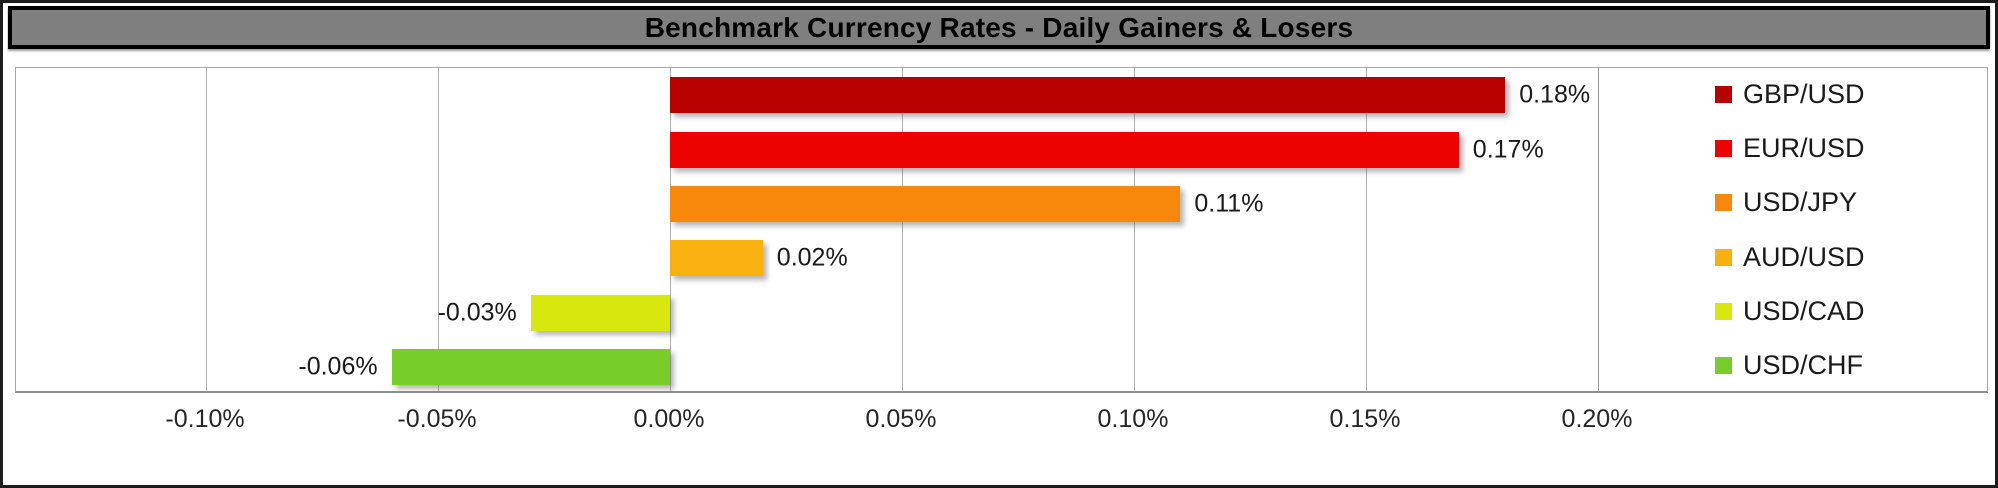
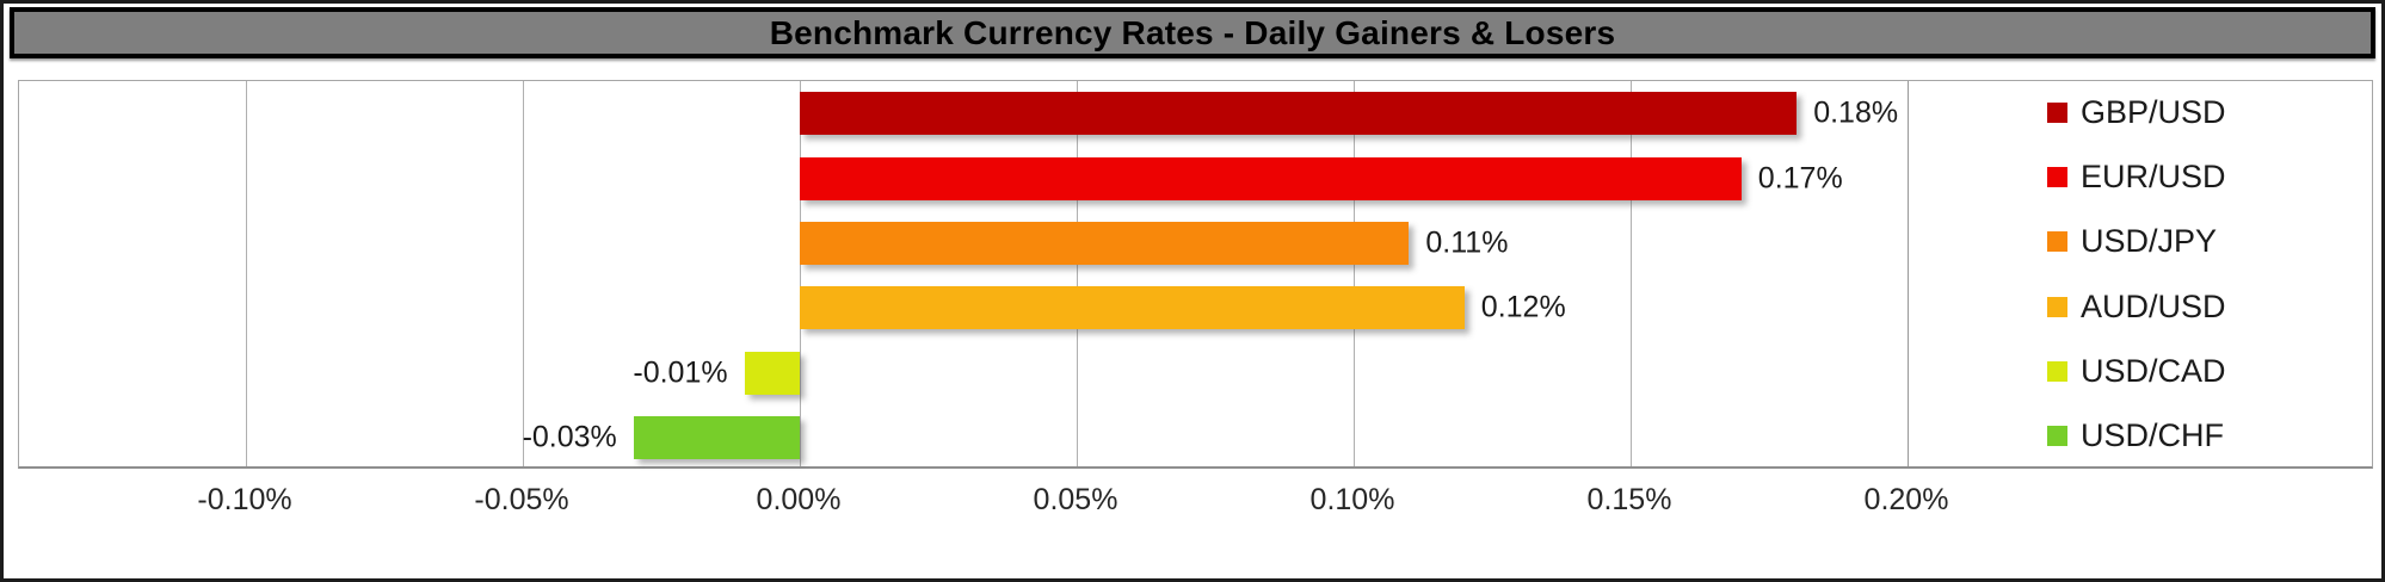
AUD/USD: 0.02% -> 0.12%
USD/CAD: -0.03% -> -0.01%
USD/CHF: -0.06% -> -0.03%
